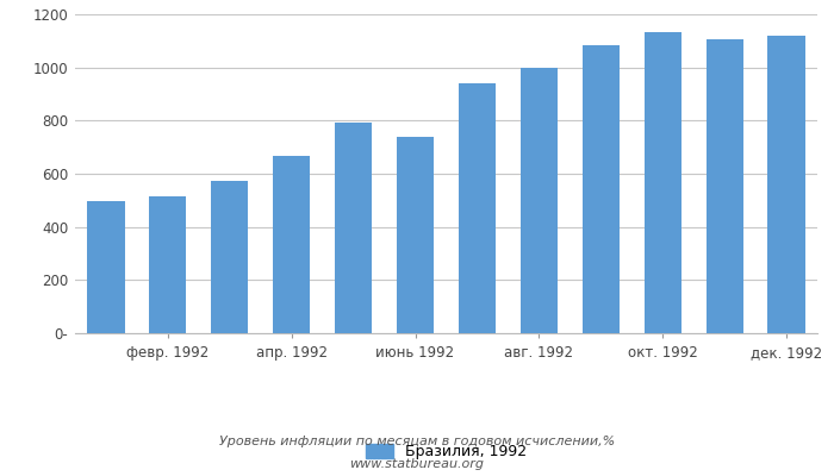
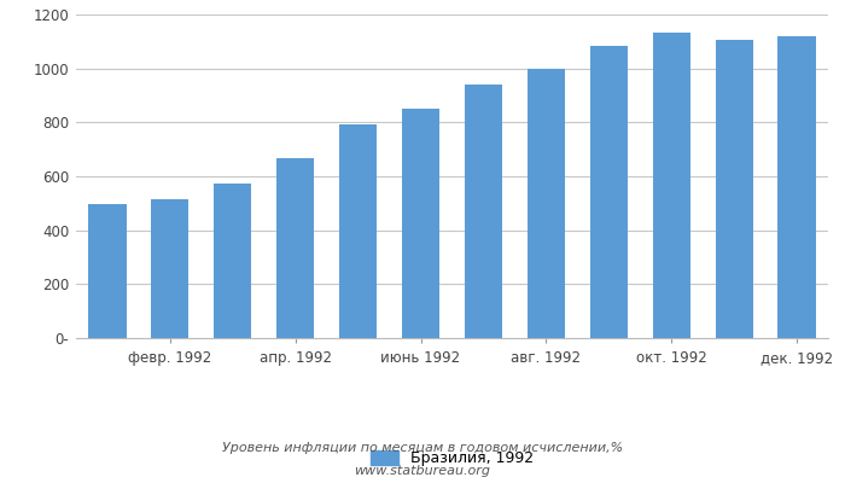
июнь 1992: 740 -> 851
